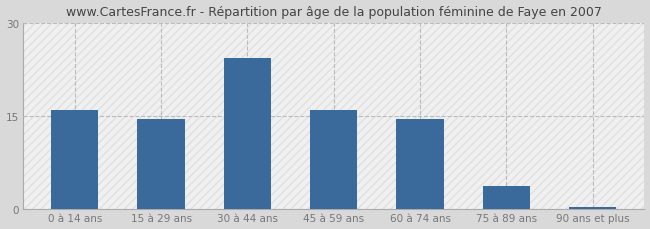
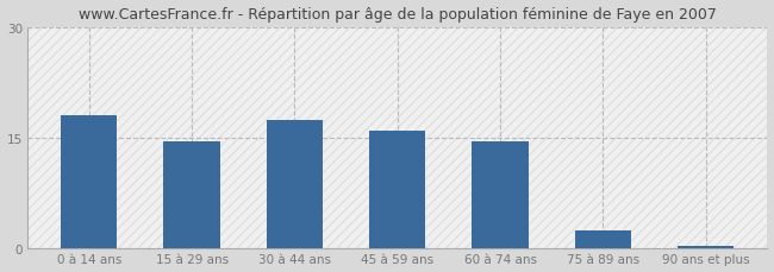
0 à 14 ans: 16.0 -> 18.0
30 à 44 ans: 24.4 -> 17.5
75 à 89 ans: 3.8 -> 2.5
